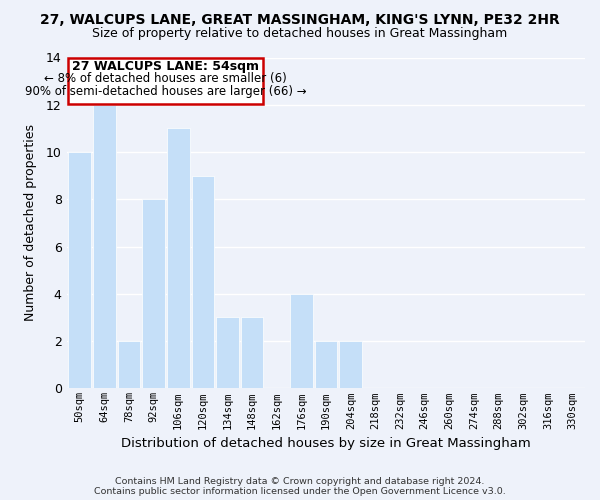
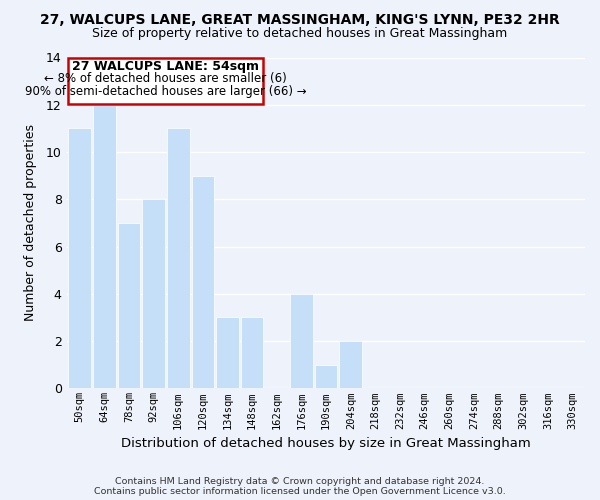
50sqm: 10 -> 11
78sqm: 2 -> 7
190sqm: 2 -> 1
